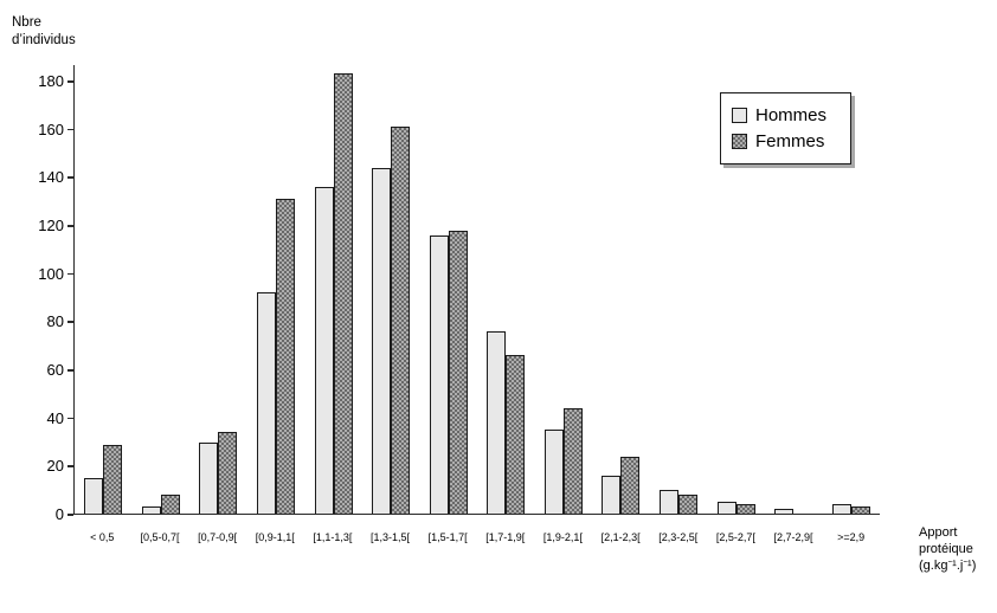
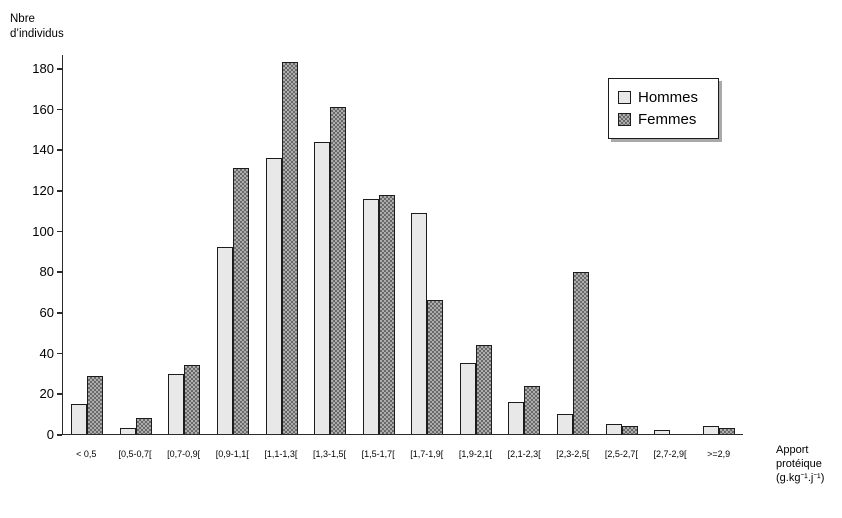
Hommes/[1,7-1,9[: 75 -> 108
Femmes/[2,3-2,5[: 7 -> 79
